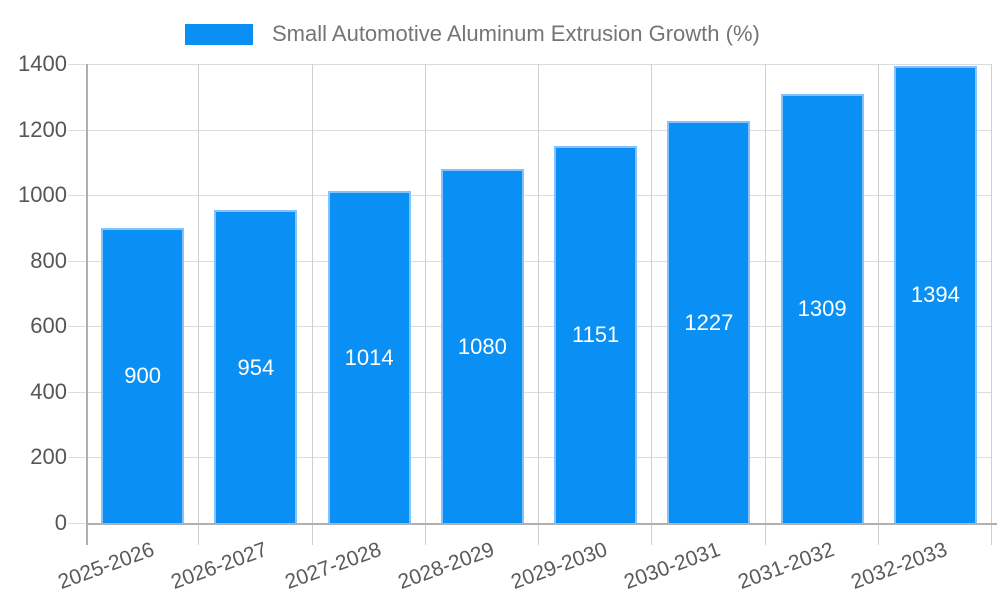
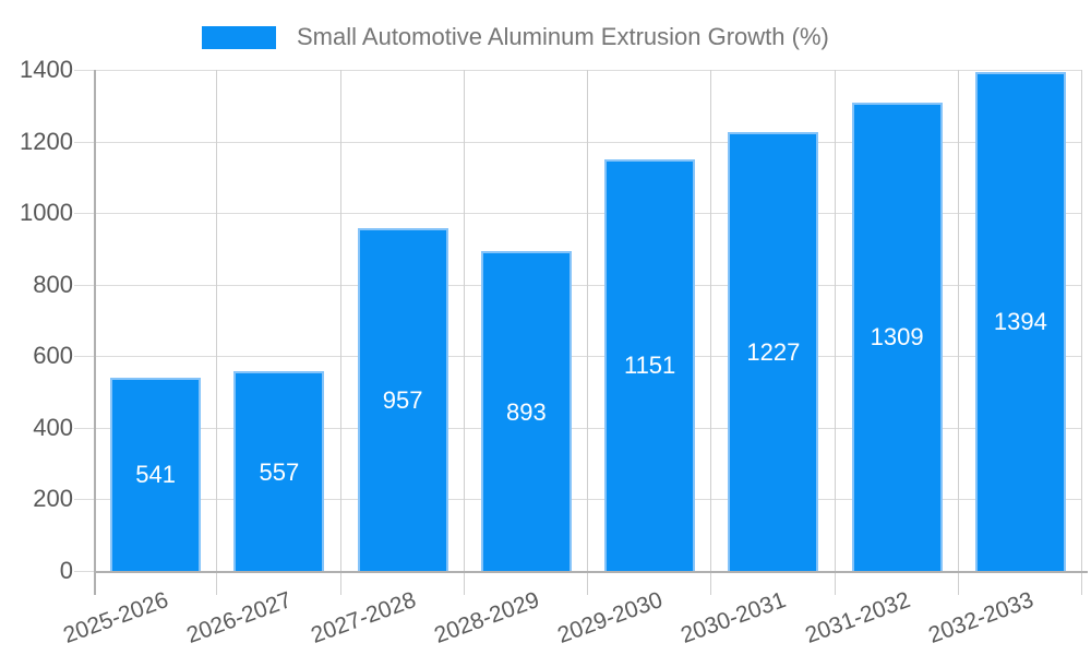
2025-2026: 900 -> 541
2026-2027: 954 -> 557
2027-2028: 1014 -> 957
2028-2029: 1080 -> 893
